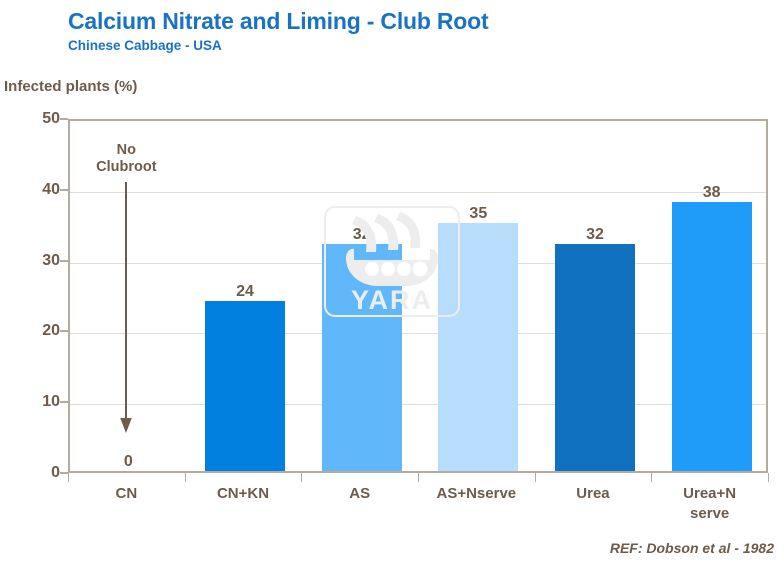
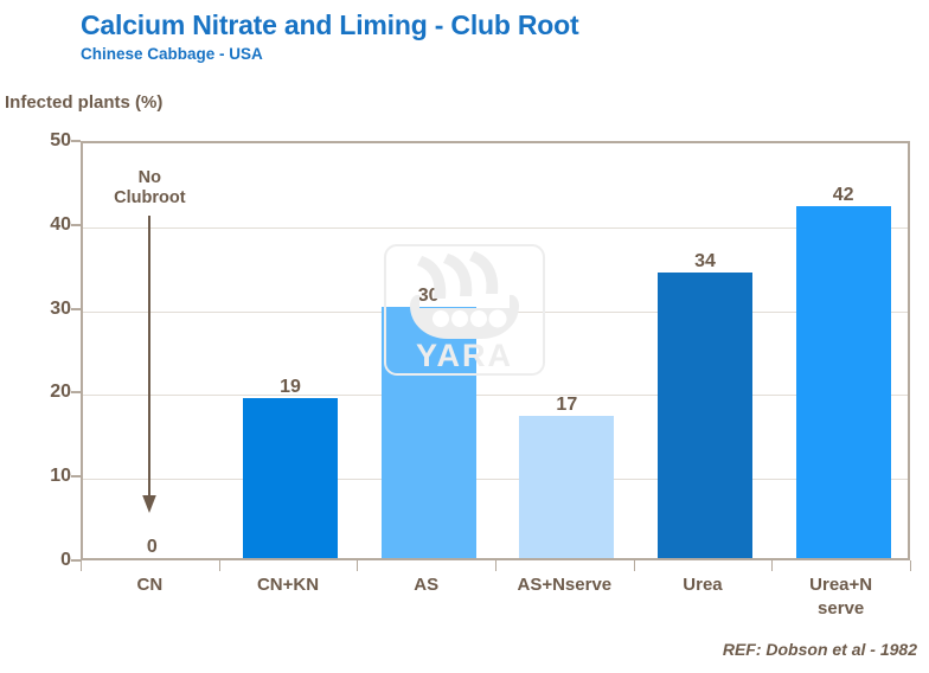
CN+KN: 24 -> 19
AS: 32 -> 30
AS+Nserve: 35 -> 17
Urea: 32 -> 34
Urea+N serve: 38 -> 42
